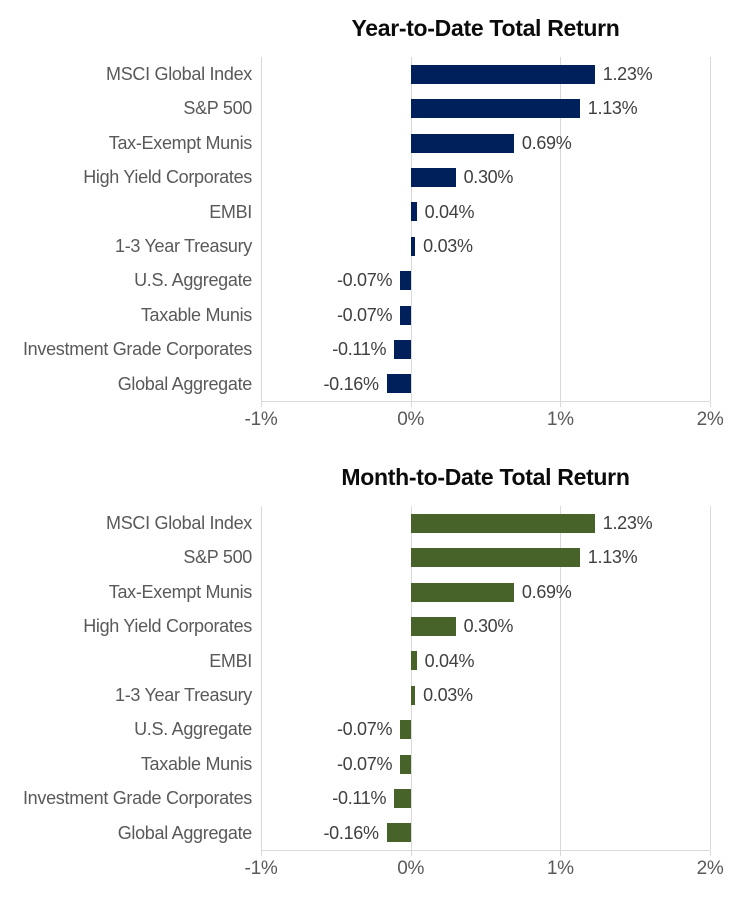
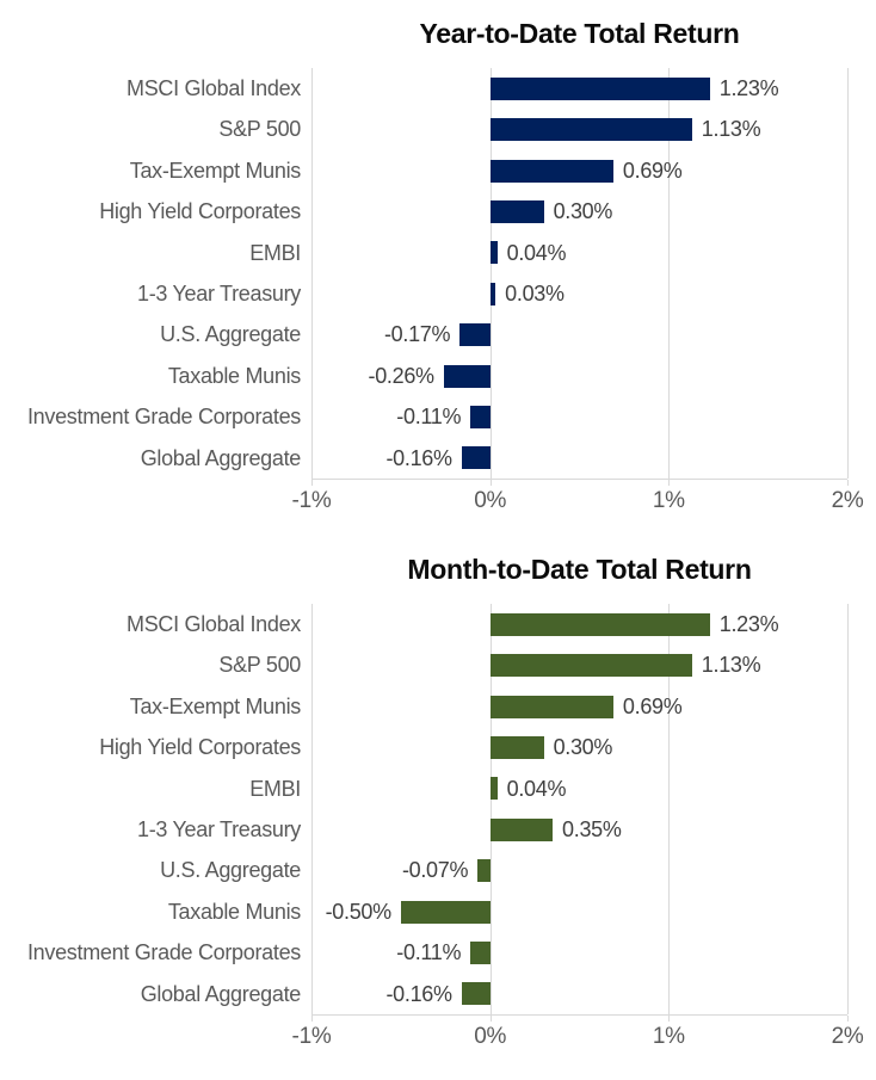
Year-to-Date Total Return/U.S. Aggregate: -0.07% -> -0.17%
Year-to-Date Total Return/Taxable Munis: -0.07% -> -0.26%
Month-to-Date Total Return/1-3 Year Treasury: 0.03% -> 0.35%
Month-to-Date Total Return/Taxable Munis: -0.07% -> -0.50%
